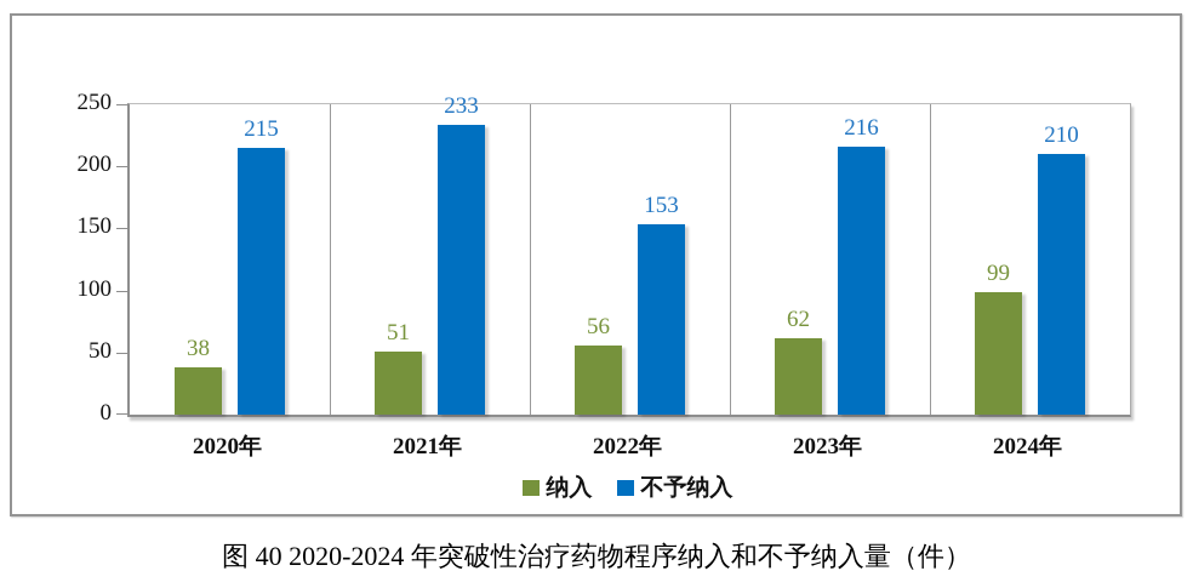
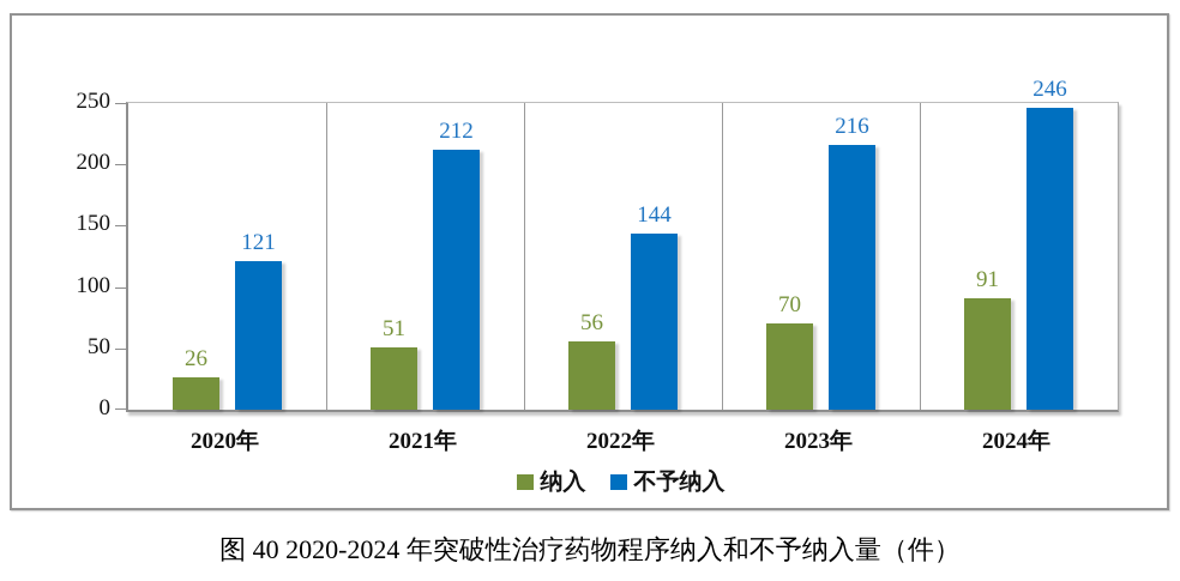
纳入/2020年: 38 -> 26
不予纳入/2020年: 215 -> 121
不予纳入/2021年: 233 -> 212
不予纳入/2022年: 153 -> 144
纳入/2023年: 62 -> 70
纳入/2024年: 99 -> 91
不予纳入/2024年: 210 -> 246
